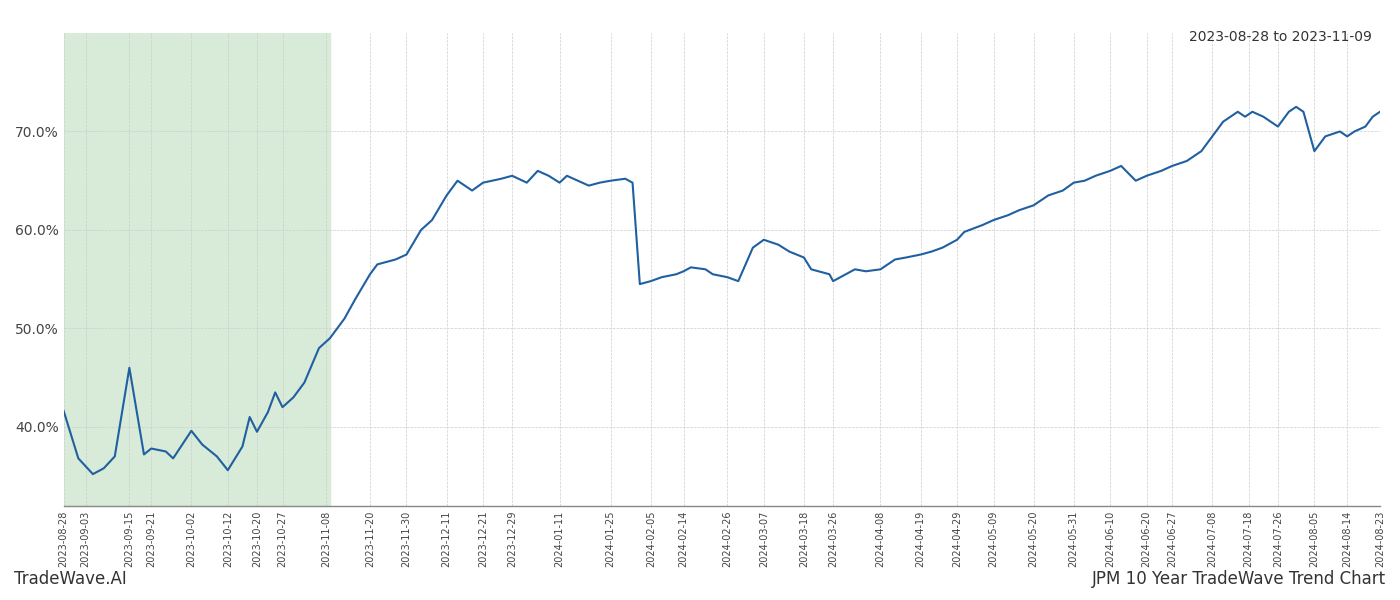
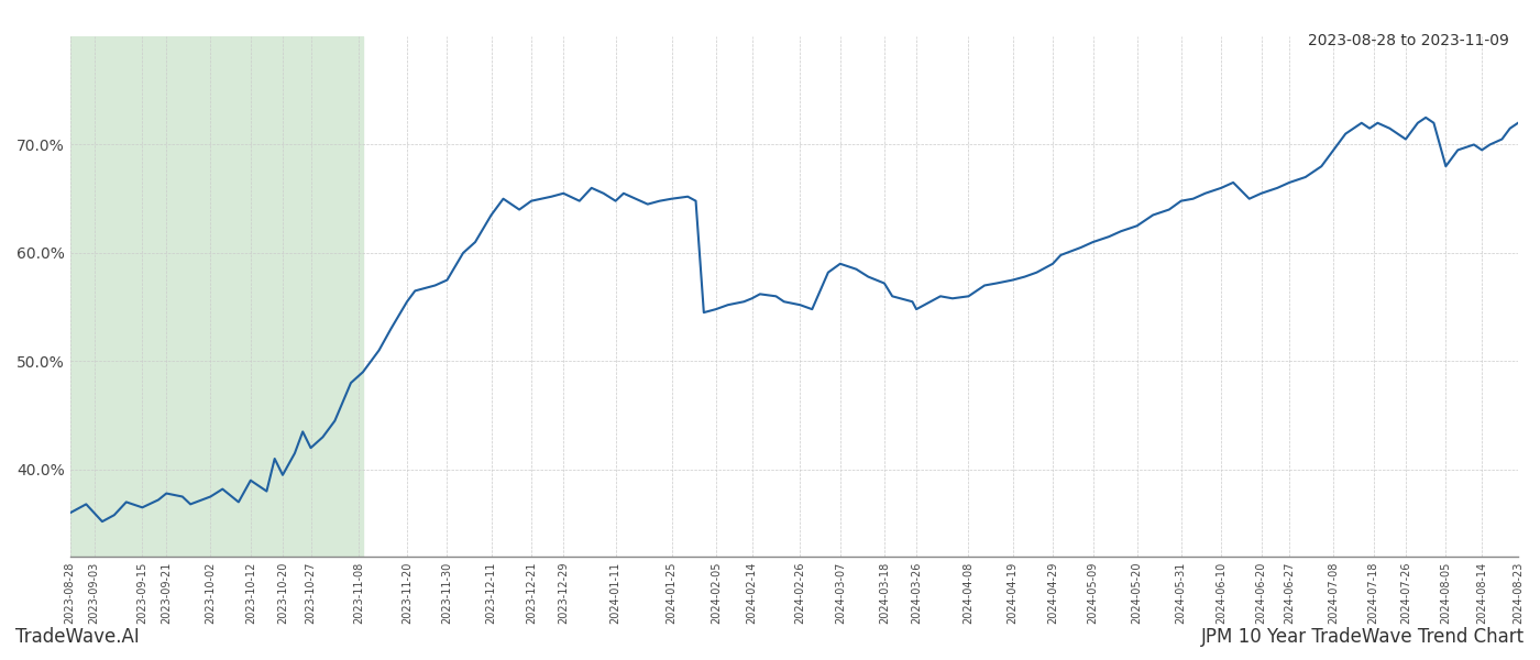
2023-08-28: 41.6% -> 36.0%
2023-09-15: 46.0% -> 36.5%
2023-10-02: 39.6% -> 37.5%
2023-10-12: 35.6% -> 39.0%
